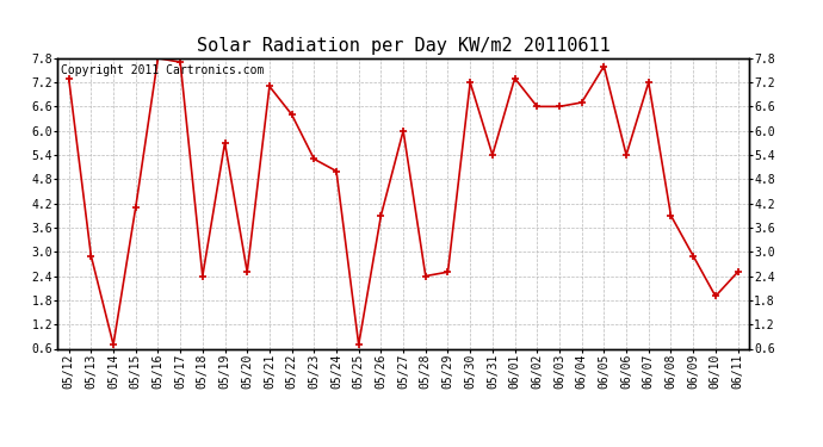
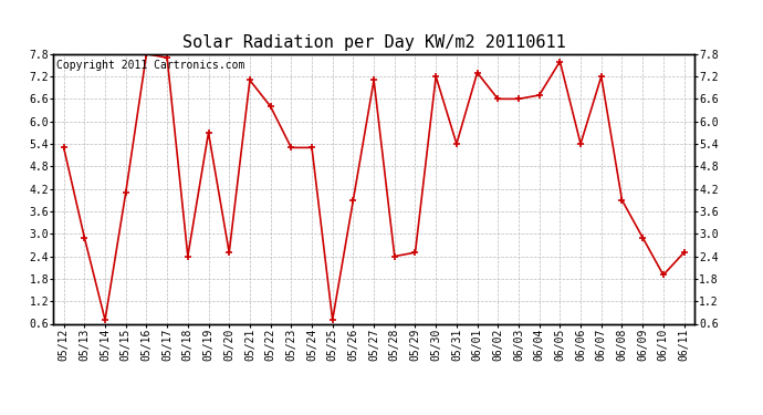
05/12: 7.3 -> 5.3
05/24: 5.0 -> 5.3
05/27: 6.0 -> 7.1
